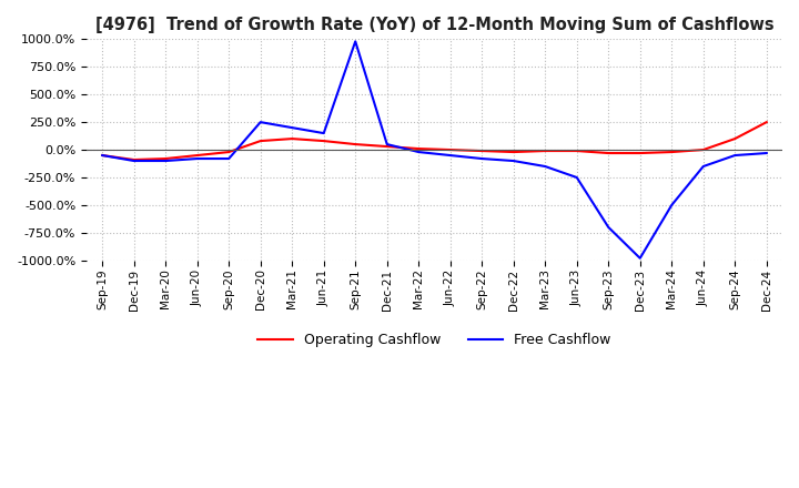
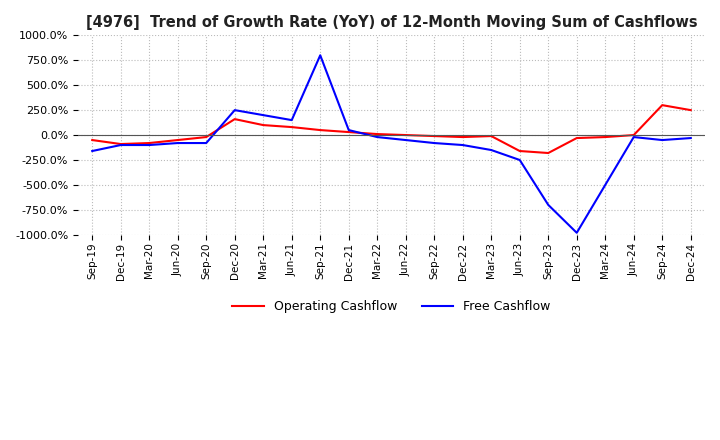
Free Cashflow/Sep-19: -50% -> -160%
Operating Cashflow/Dec-20: 80% -> 160%
Free Cashflow/Sep-21: 980% -> 800%
Operating Cashflow/Jun-23: -10% -> -160%
Operating Cashflow/Sep-23: -30% -> -180%
Free Cashflow/Jun-24: -150% -> -20%
Operating Cashflow/Sep-24: 100% -> 300%
